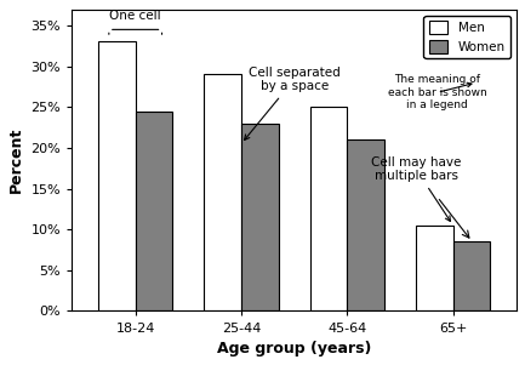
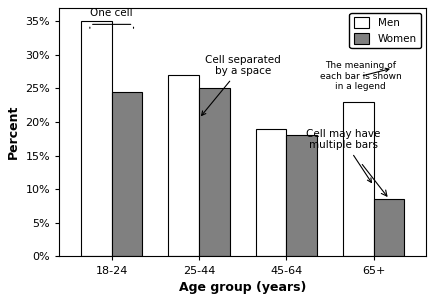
Men/18-24: 33.0% -> 35.0%
Men/25-44: 29.0% -> 27.0%
Women/25-44: 23.0% -> 25.0%
Men/45-64: 25.0% -> 19.0%
Women/45-64: 21.0% -> 18.0%
Men/65+: 10.5% -> 23.0%
